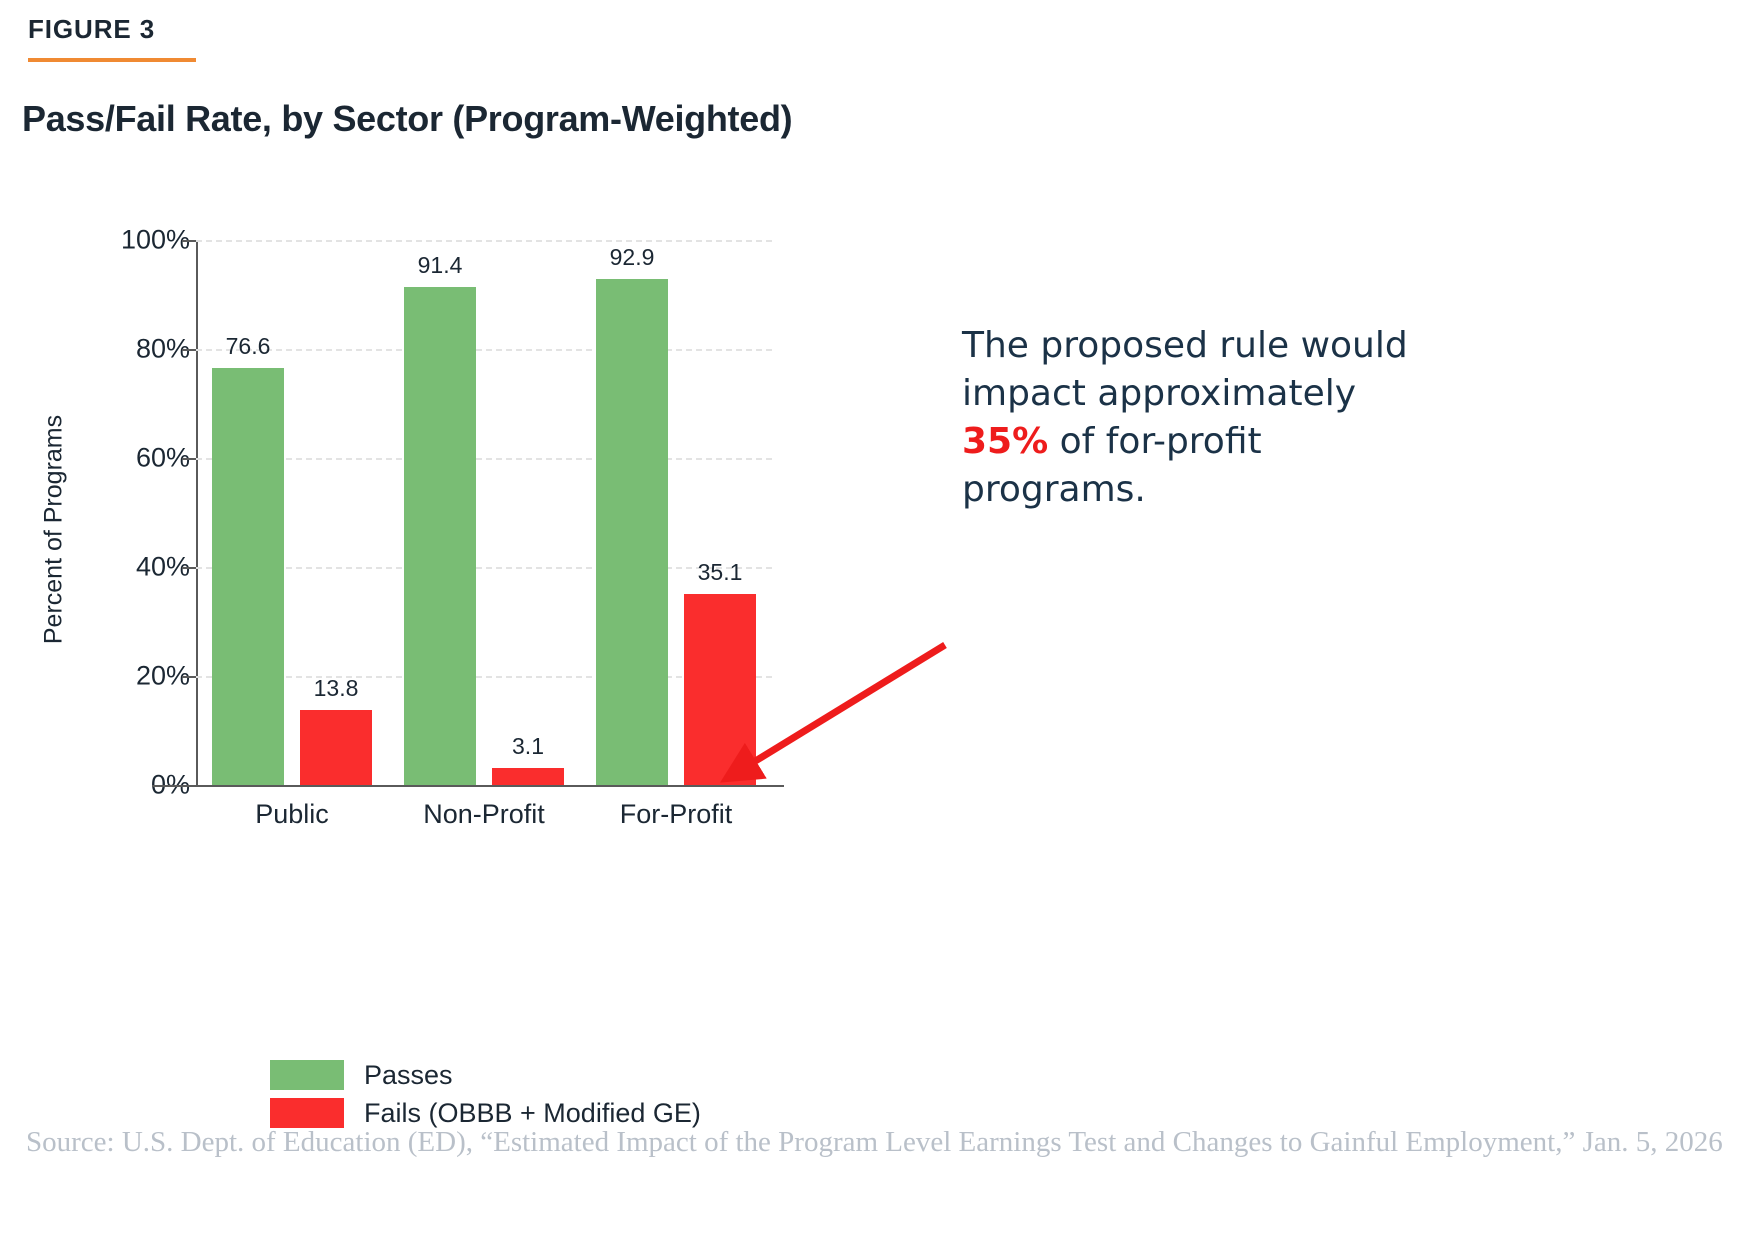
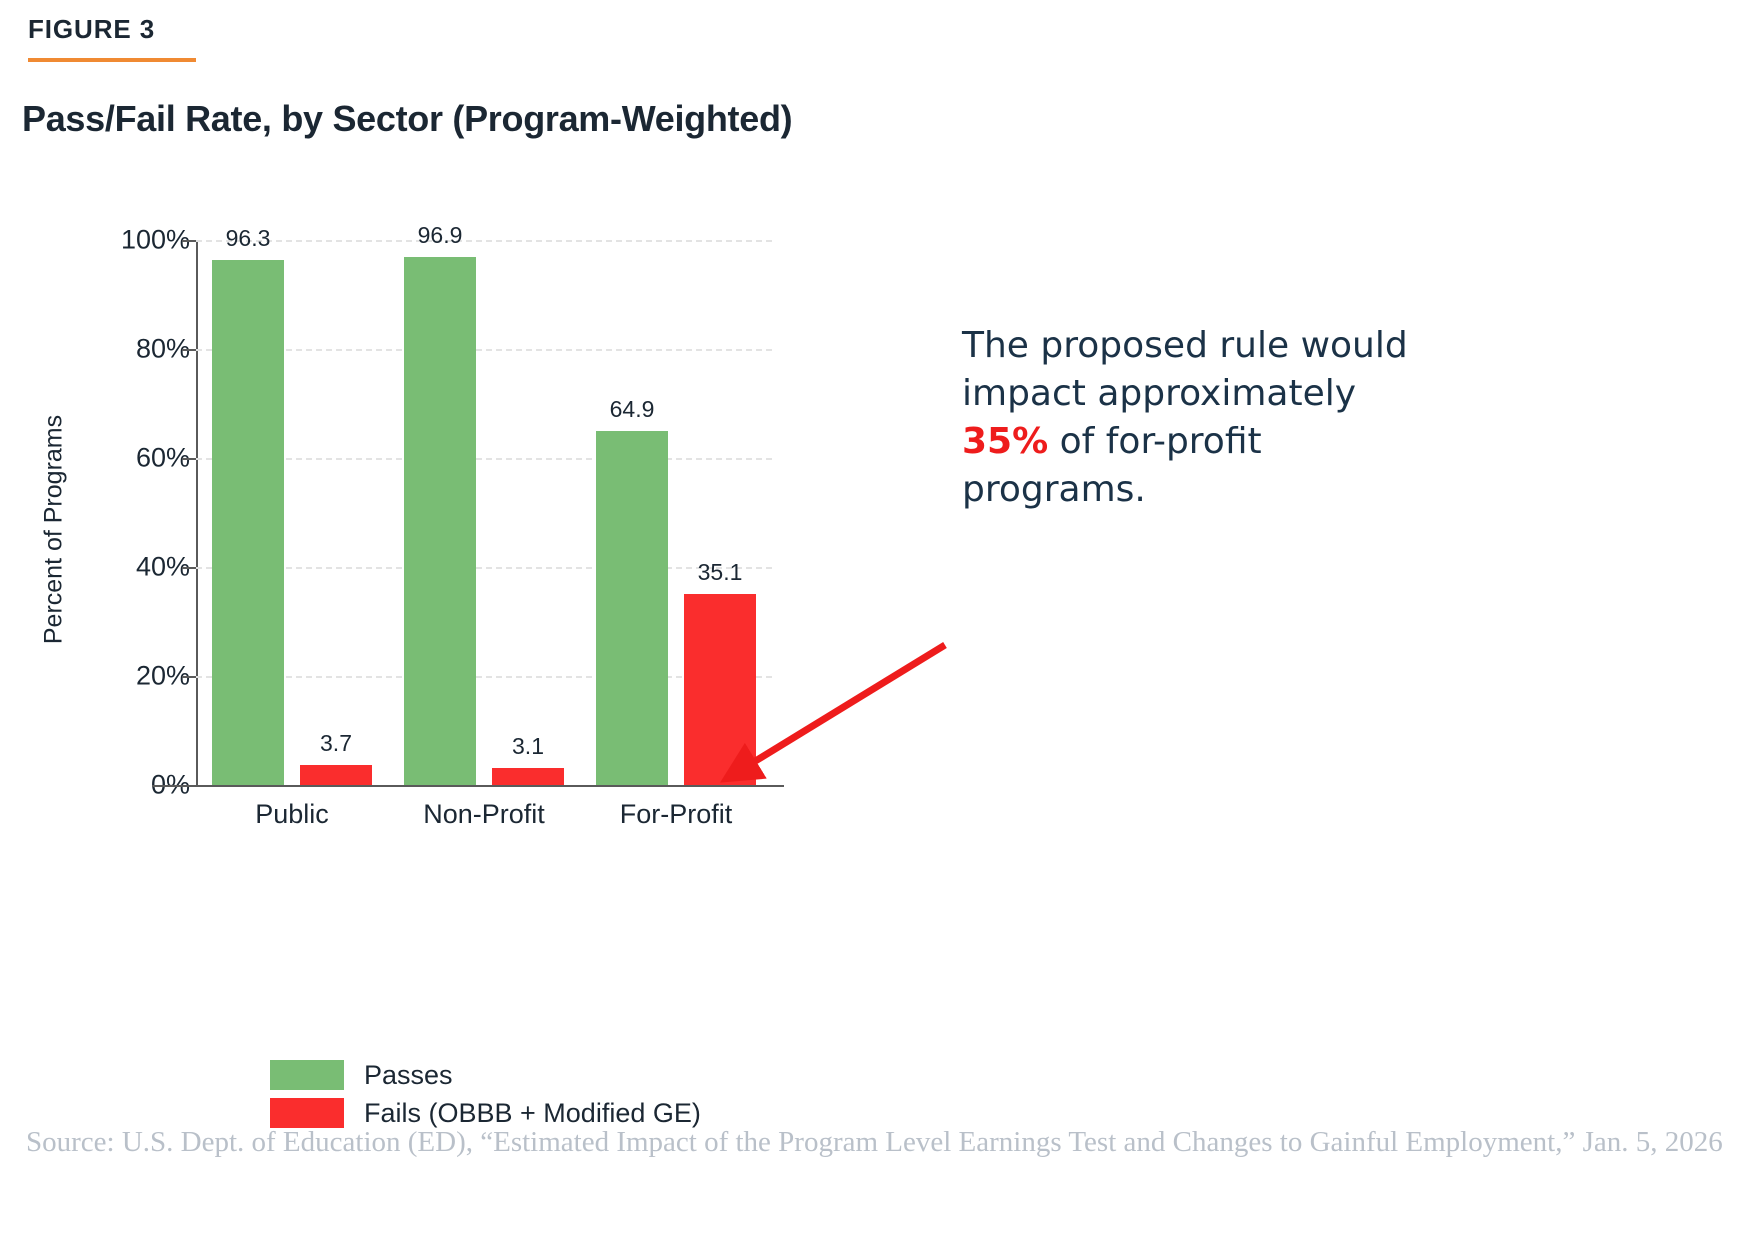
Passes/Public: 76.6 -> 96.3
Fails (OBBB + Modified GE)/Public: 13.8 -> 3.7
Passes/Non-Profit: 91.4 -> 96.9
Passes/For-Profit: 92.9 -> 64.9
